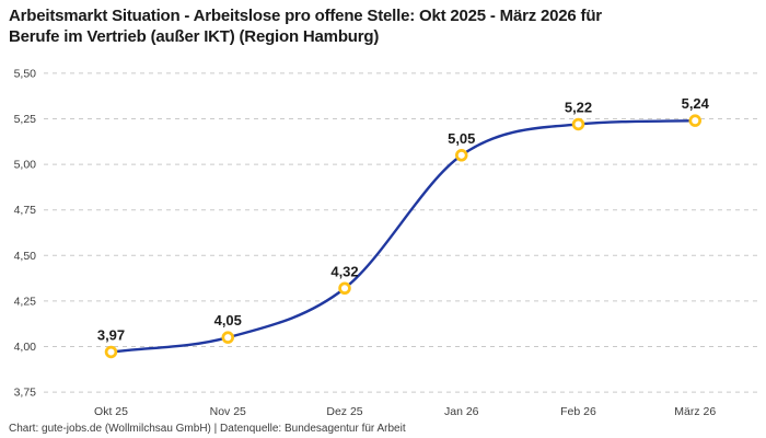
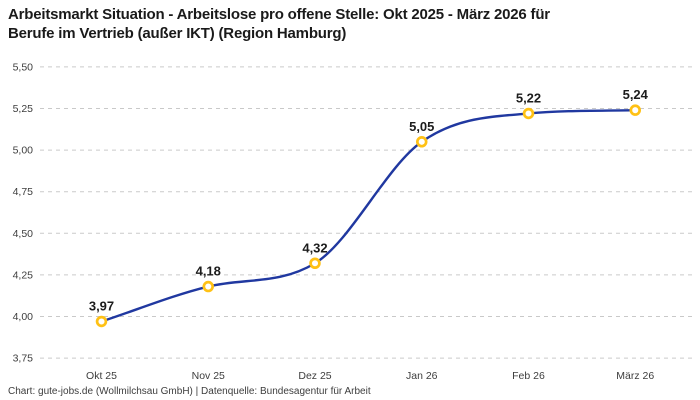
Nov 25: 4,05 -> 4,18
